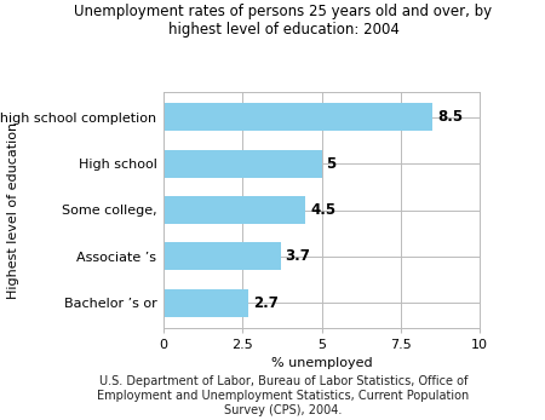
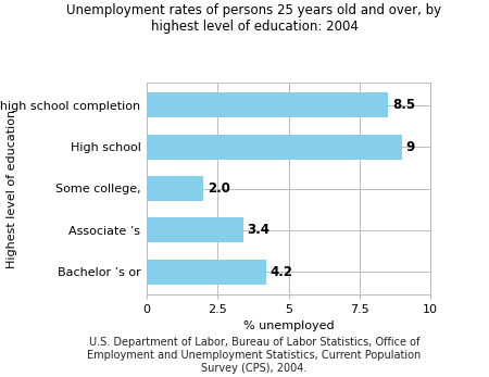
High school: 5 -> 9
Some college,: 4.5 -> 2.0
Associate ’s: 3.7 -> 3.4
Bachelor ’s or: 2.7 -> 4.2
